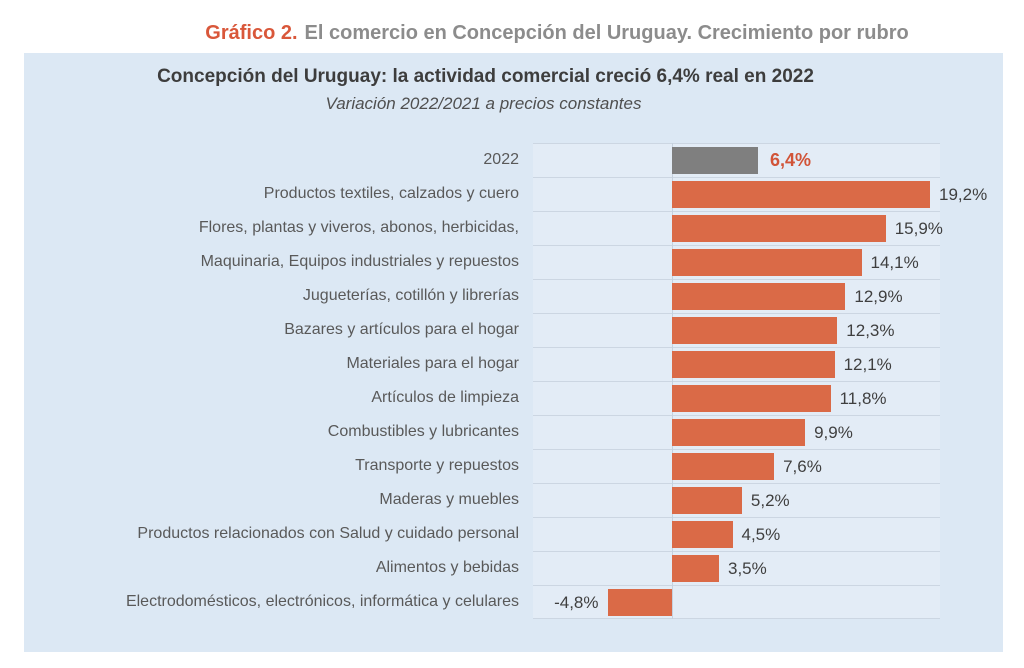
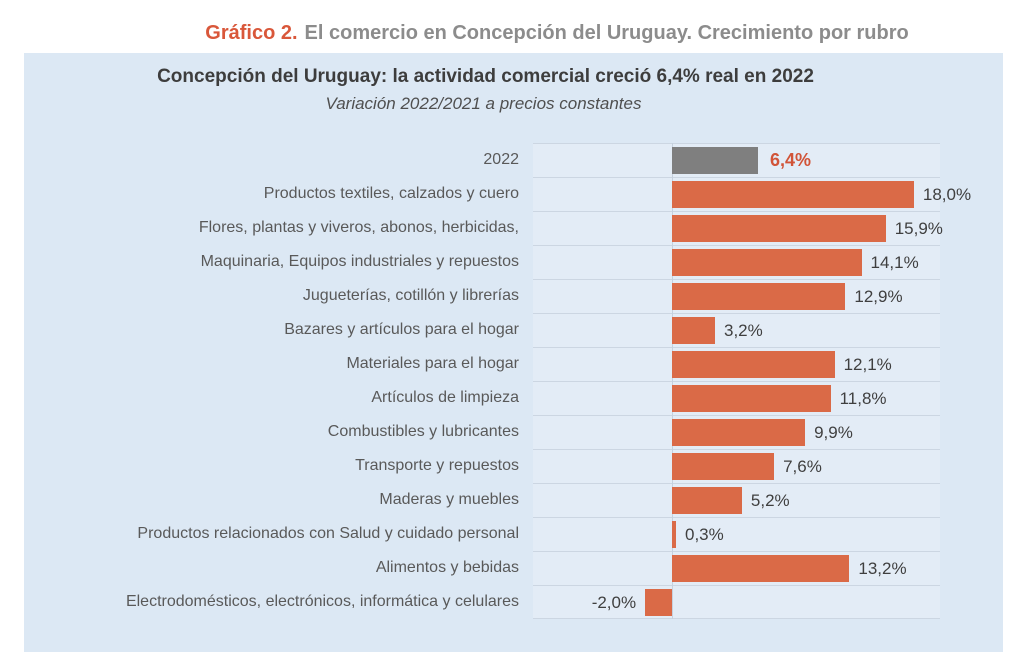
Productos textiles, calzados y cuero: 19,2% -> 18,0%
Bazares y artículos para el hogar: 12,3% -> 3,2%
Productos relacionados con Salud y cuidado personal: 4,5% -> 0,3%
Alimentos y bebidas: 3,5% -> 13,2%
Electrodomésticos, electrónicos, informática y celulares: -4,8% -> -2,0%
